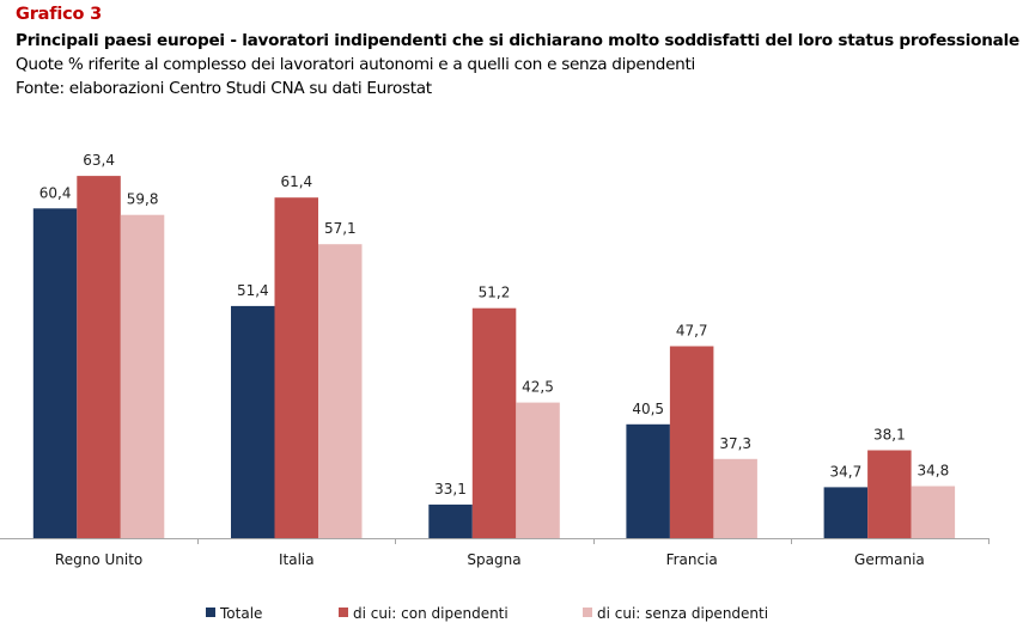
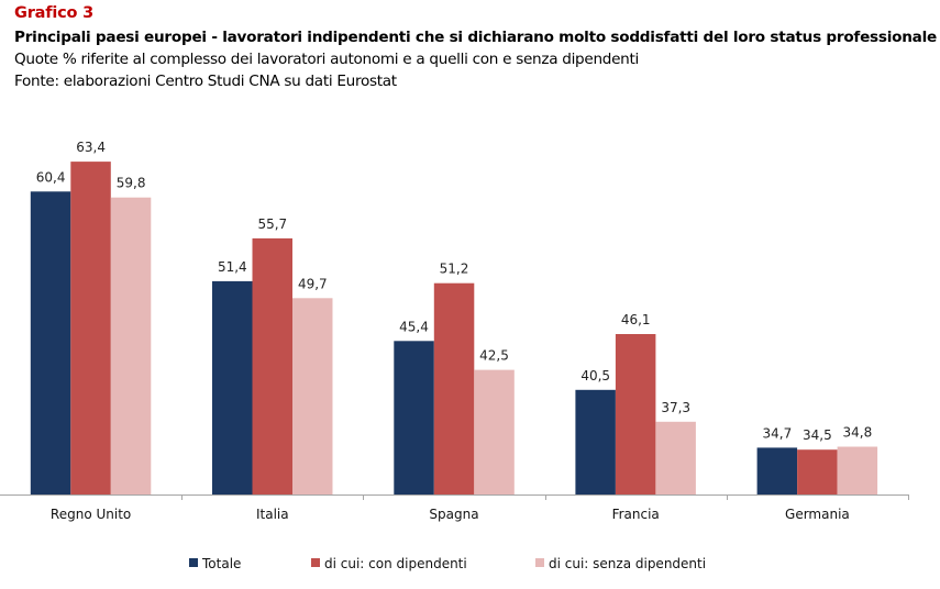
di cui: con dipendenti/Italia: 61,4 -> 55,7
di cui: senza dipendenti/Italia: 57,1 -> 49,7
Totale/Spagna: 33,1 -> 45,4
di cui: con dipendenti/Francia: 47,7 -> 46,1
di cui: con dipendenti/Germania: 38,1 -> 34,5
